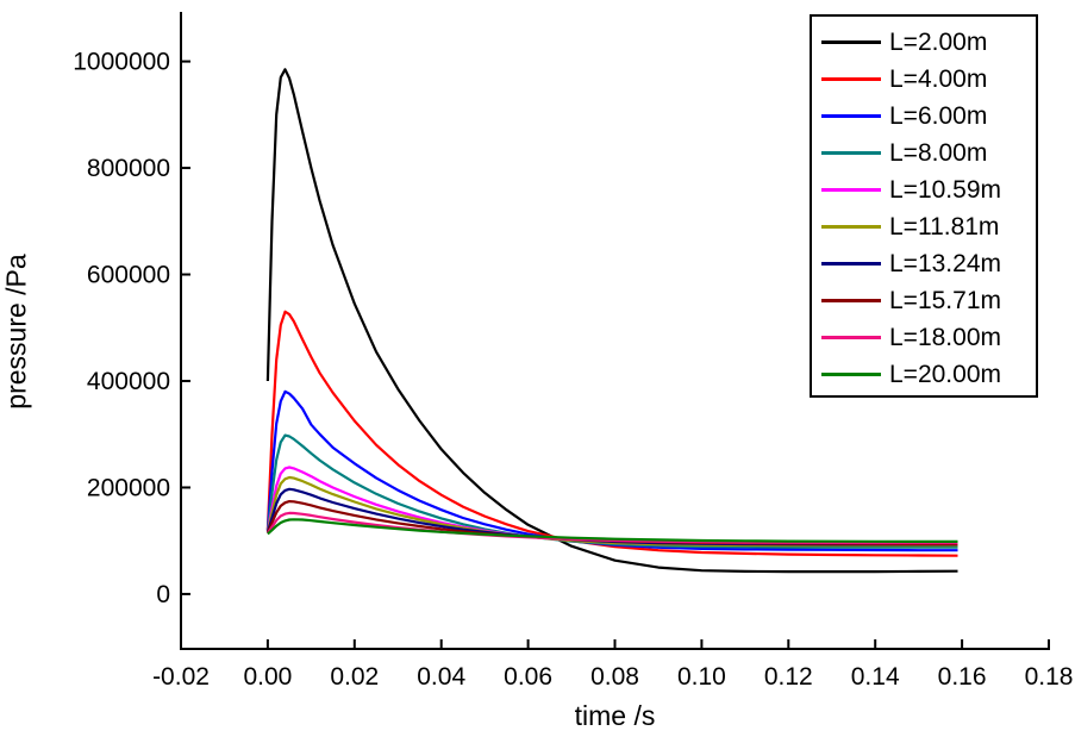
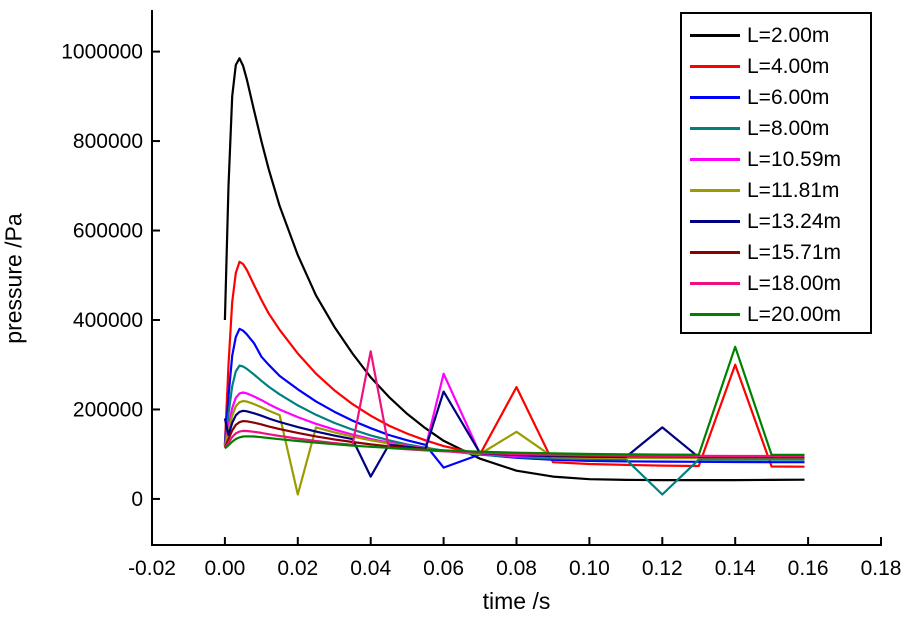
L=13.24m/0: 120000 -> 180000
L=11.81m/0.02: 170000 -> 10000
L=13.24m/0.04: 130000 -> 50000
L=18.00m/0.04: 120000 -> 330000
L=6.00m/0.06: 110000 -> 70000
L=10.59m/0.06: 110000 -> 280000
L=13.24m/0.06: 110000 -> 240000
L=4.00m/0.08: 90000 -> 250000
L=11.81m/0.08: 100000 -> 150000
L=8.00m/0.12: 90000 -> 10000
L=13.24m/0.12: 90000 -> 160000
L=4.00m/0.14: 70000 -> 300000
L=20.00m/0.14: 100000 -> 340000
